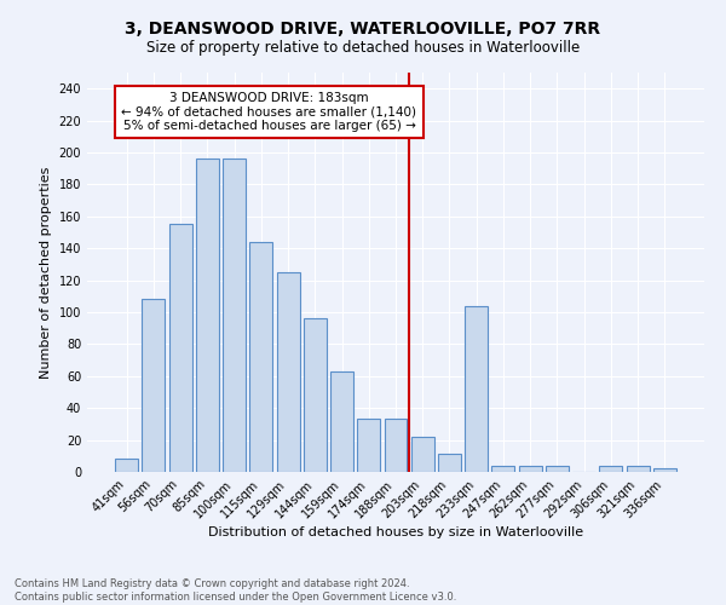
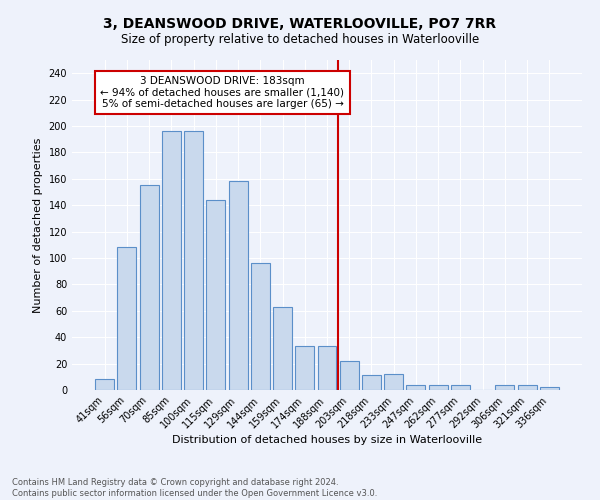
129sqm: 125 -> 158
233sqm: 104 -> 12
